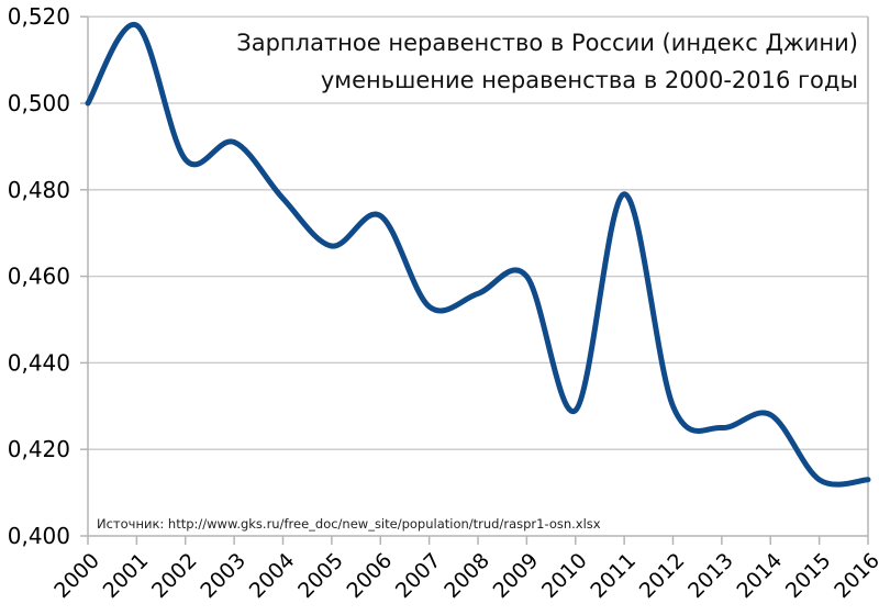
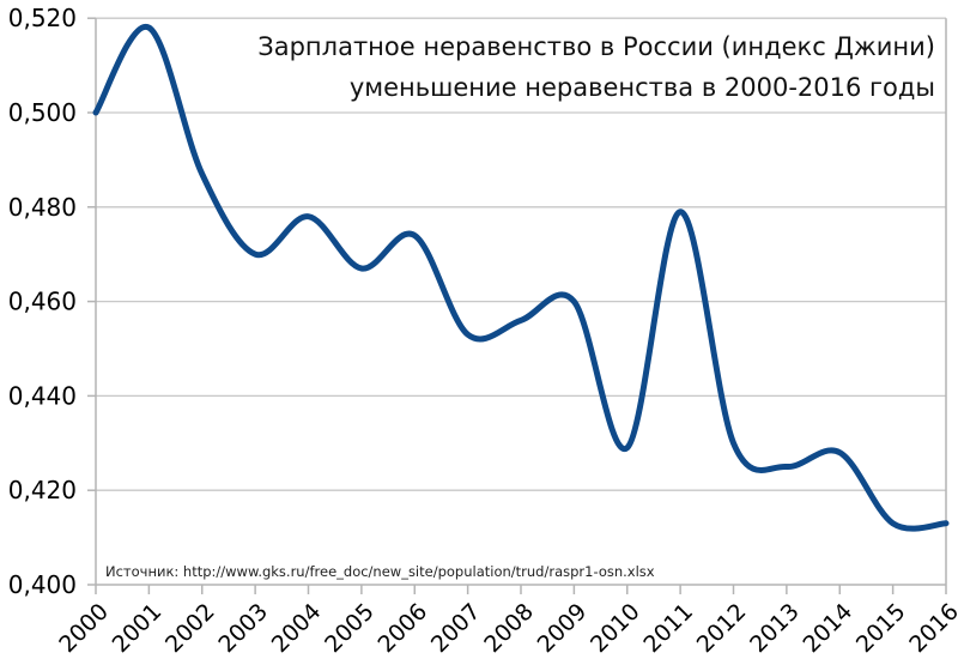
2003: 0,49 -> 0,47
